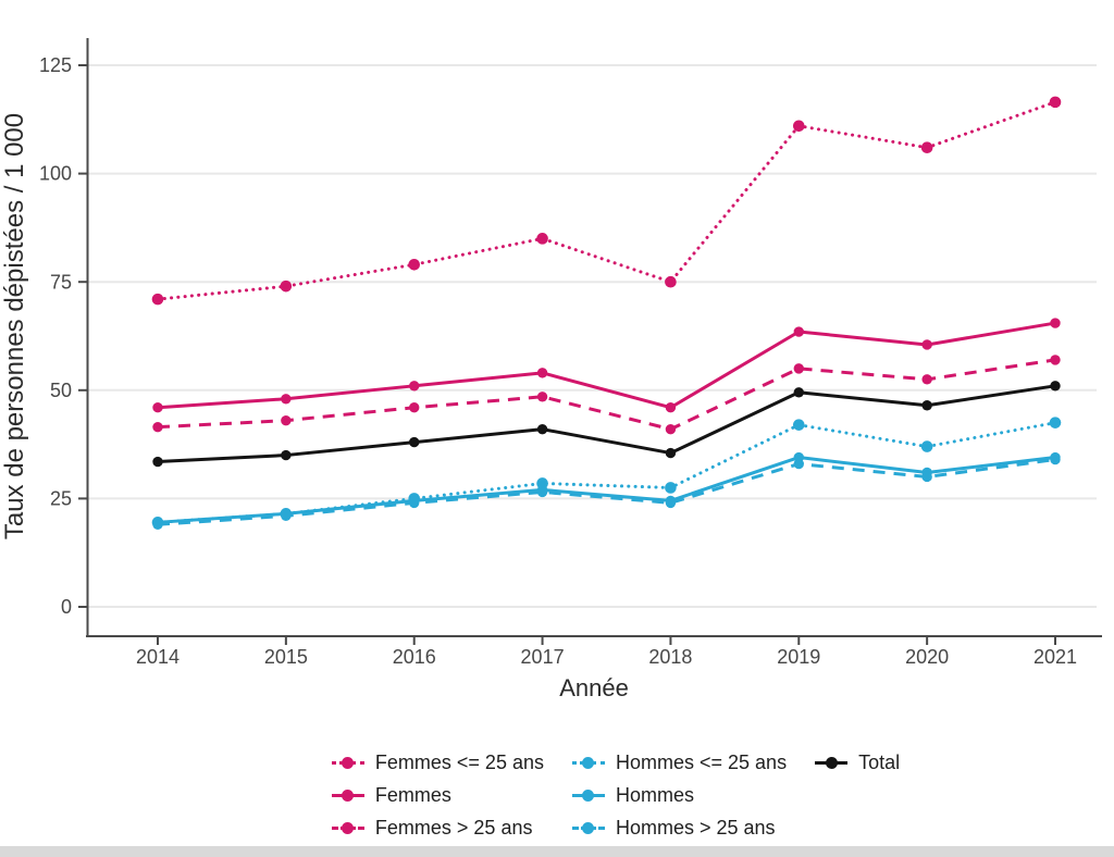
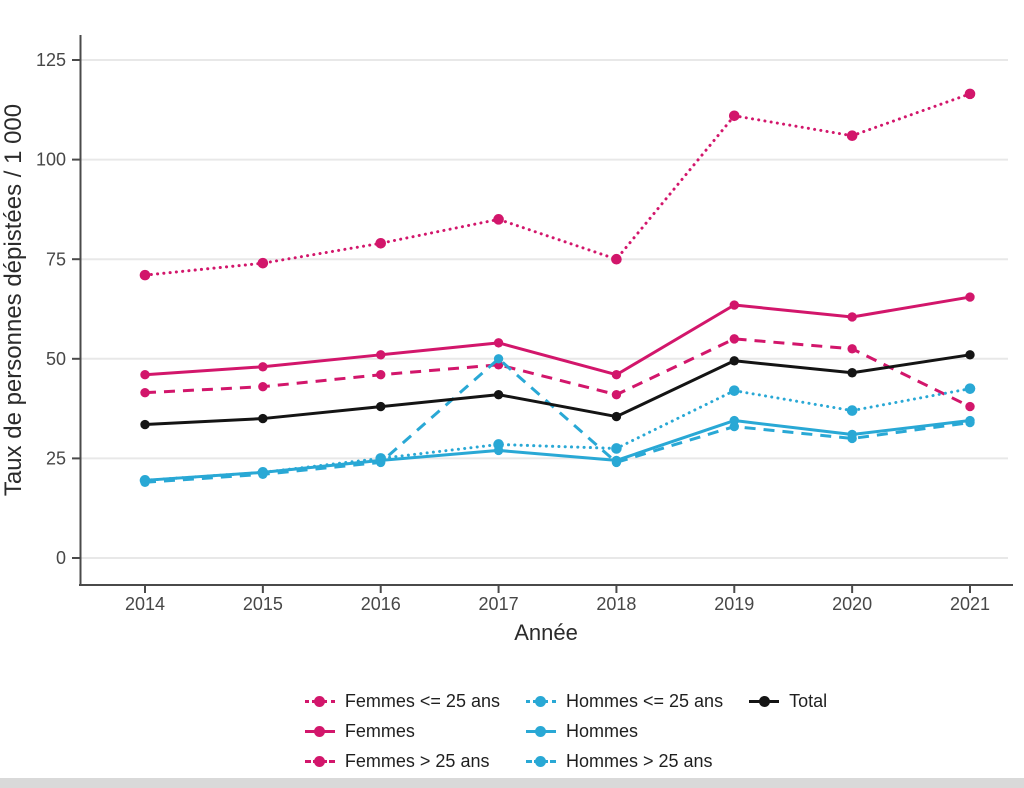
Hommes > 25 ans/2017: 26 -> 50
Femmes > 25 ans/2021: 57 -> 38
